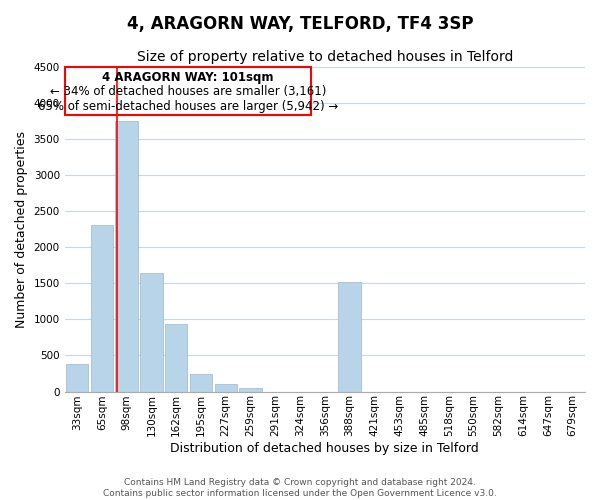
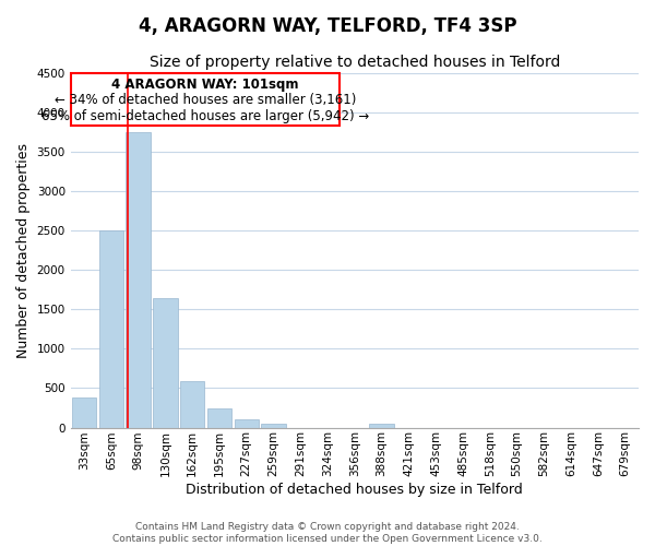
65sqm: 2300 -> 2500
162sqm: 940 -> 590
388sqm: 1520 -> 60
